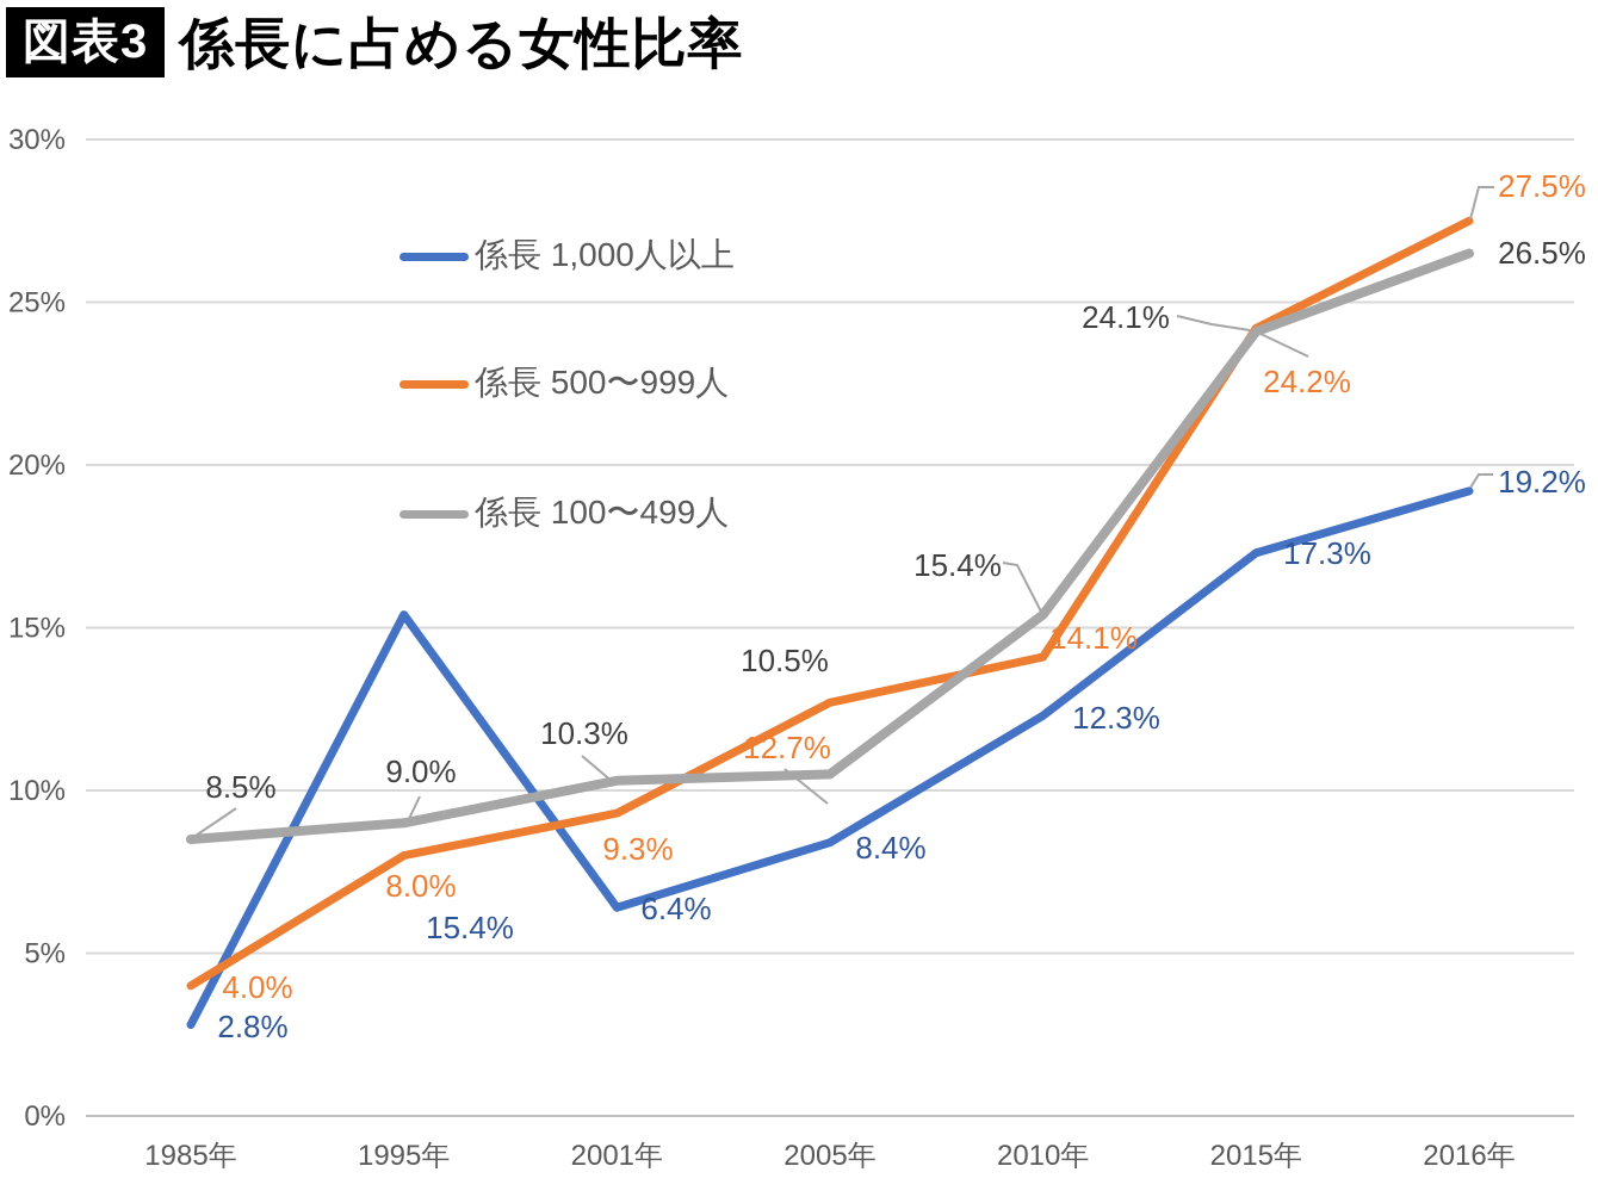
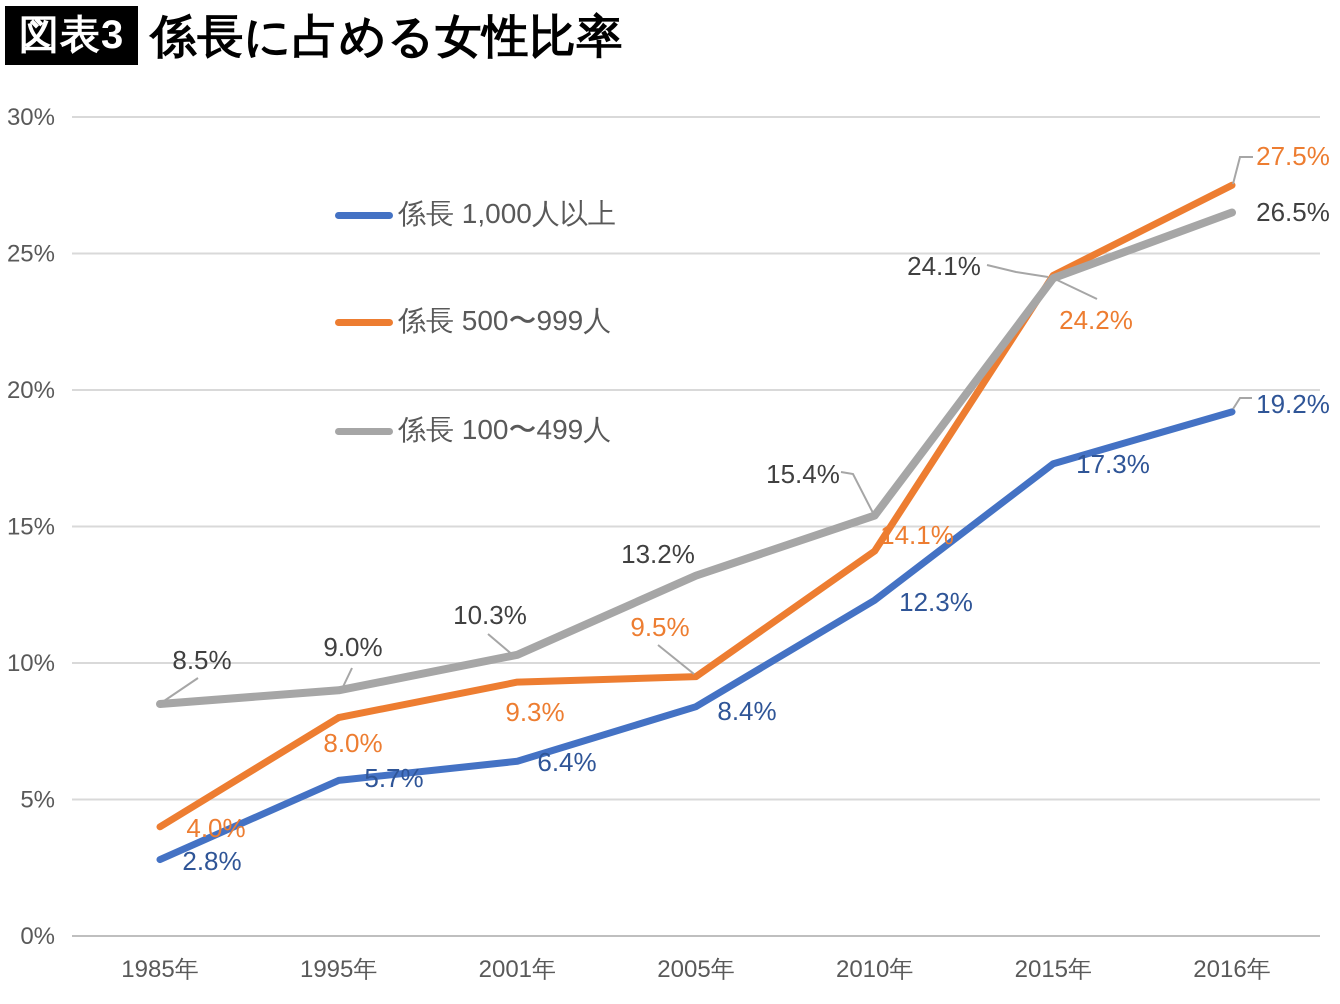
係長 1,000人以上/1995年: 15.4% -> 5.7%
係長 500〜999人/2005年: 12.7% -> 9.5%
係長 100〜499人/2005年: 10.5% -> 13.2%
